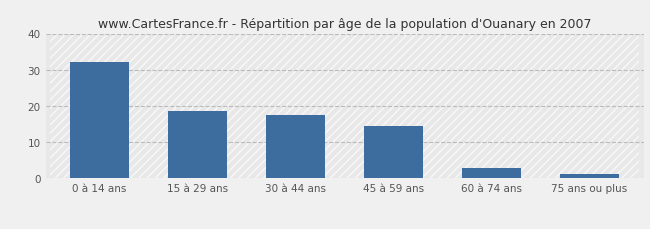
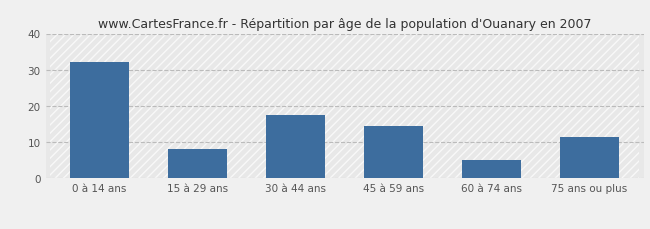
15 à 29 ans: 18.5 -> 8.0
60 à 74 ans: 3.0 -> 5.0
75 ans ou plus: 1.2 -> 11.5
